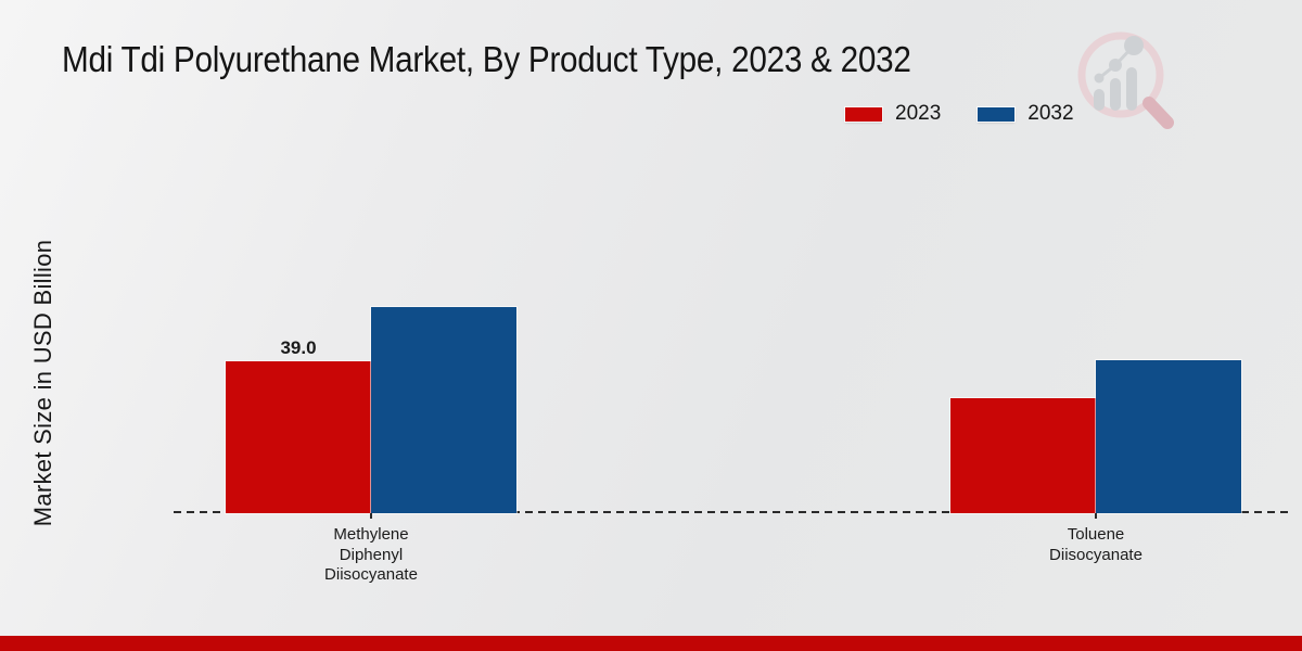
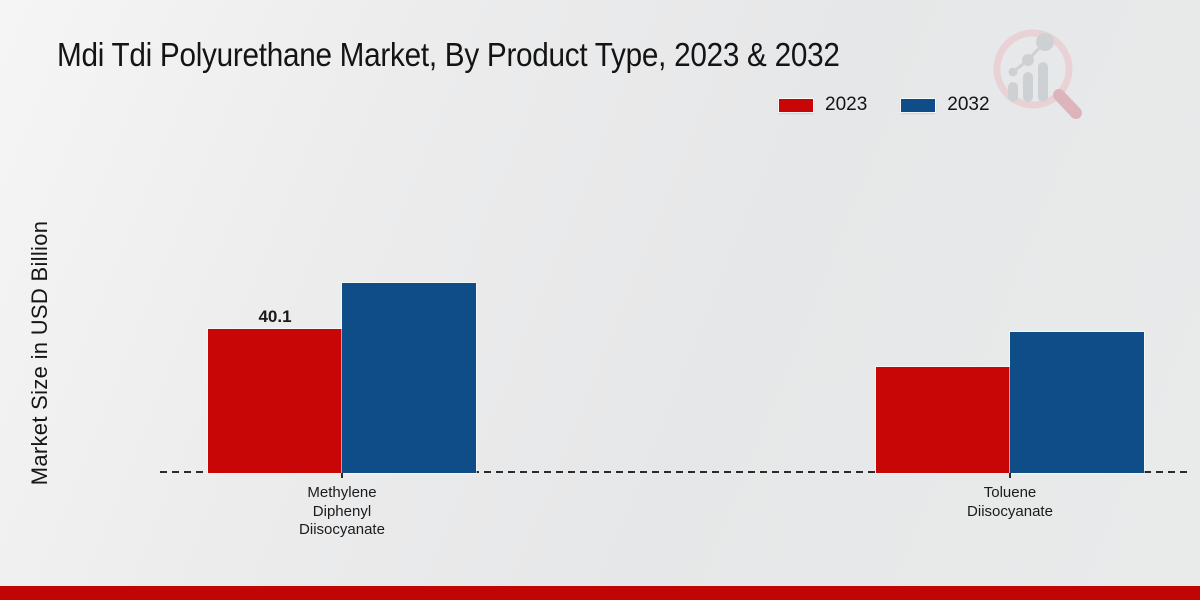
2023/Methylene Diphenyl Diisocyanate: 39.0 -> 40.1
